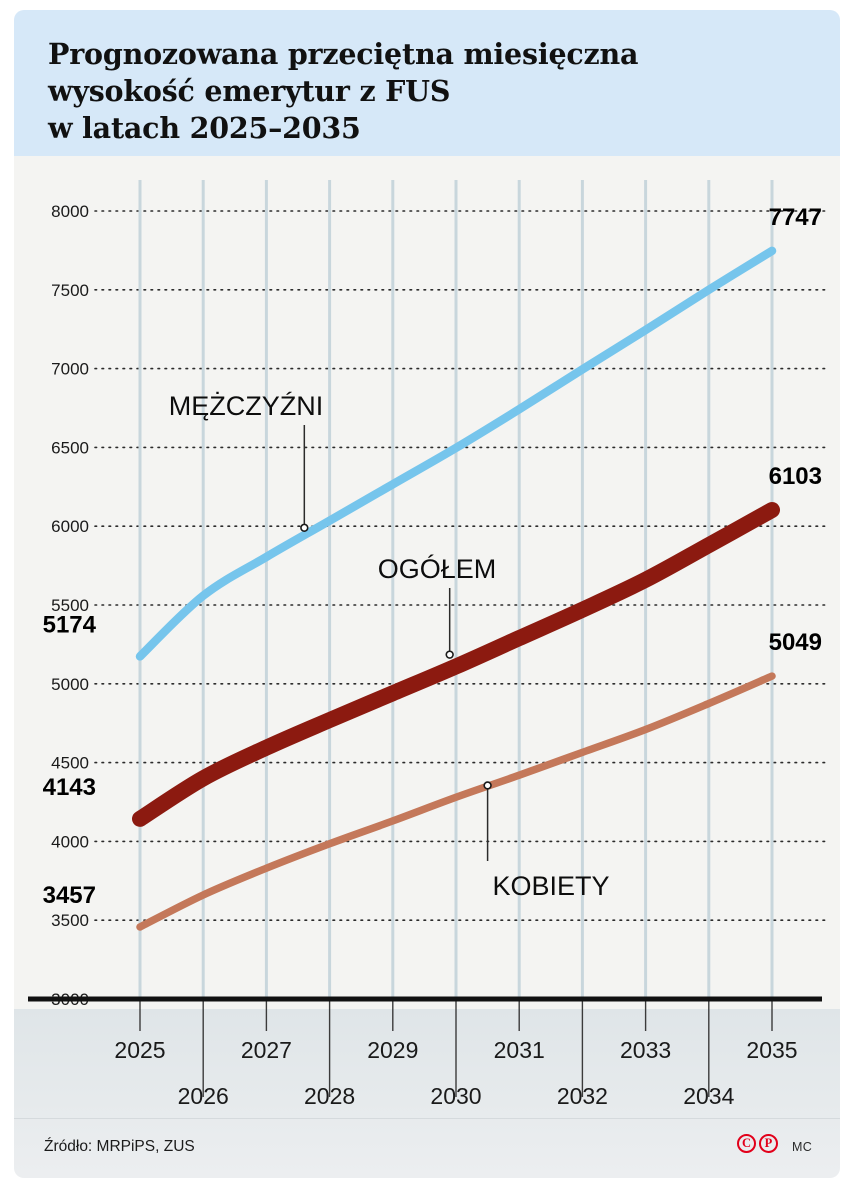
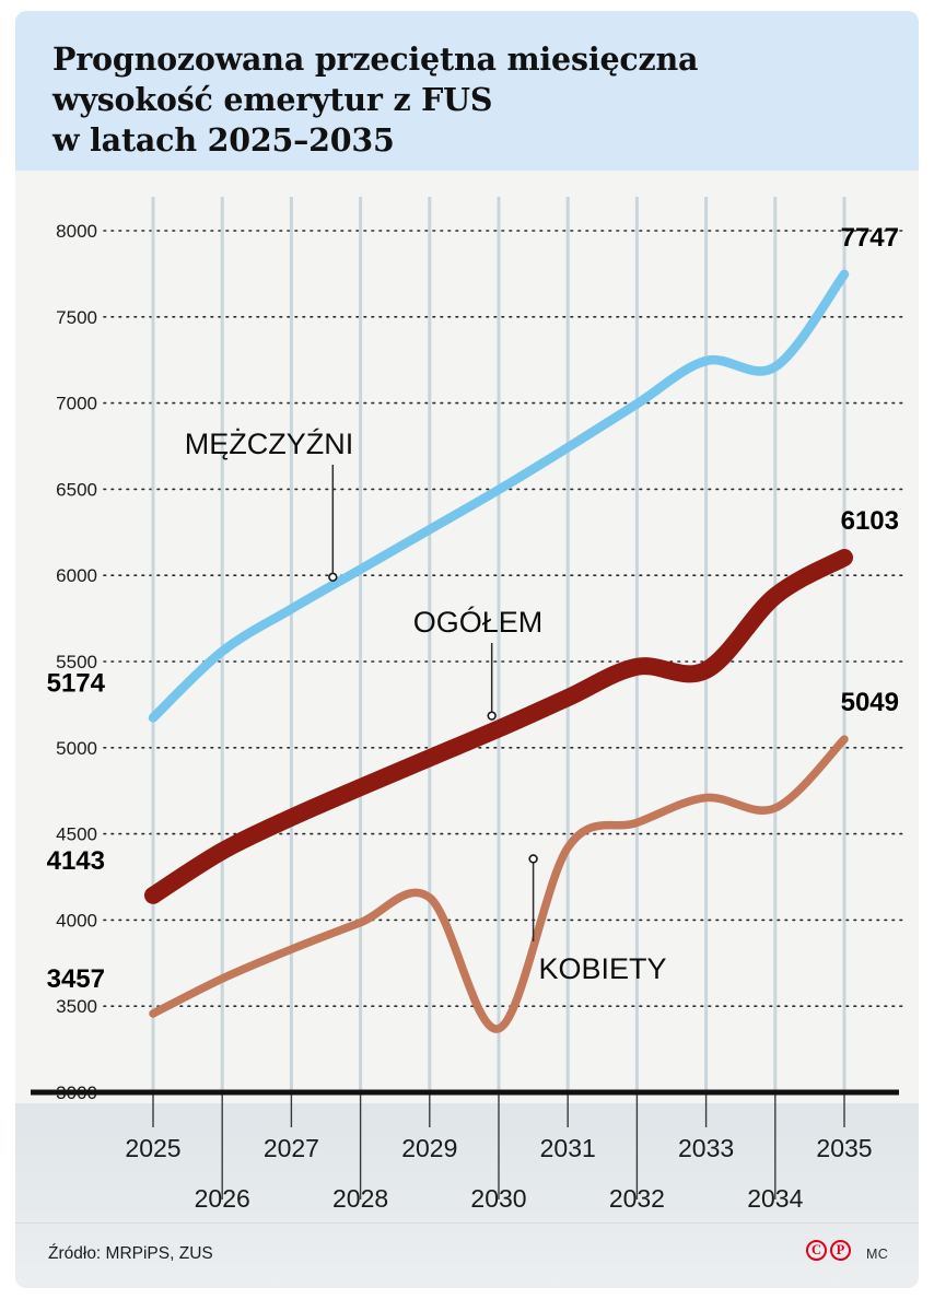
KOBIETY/2030: 4280 -> 3370
OGÓŁEM/2033: 5660 -> 5450
MĘŻCZYŹNI/2034: 7500 -> 7210
KOBIETY/2034: 4880 -> 4650
